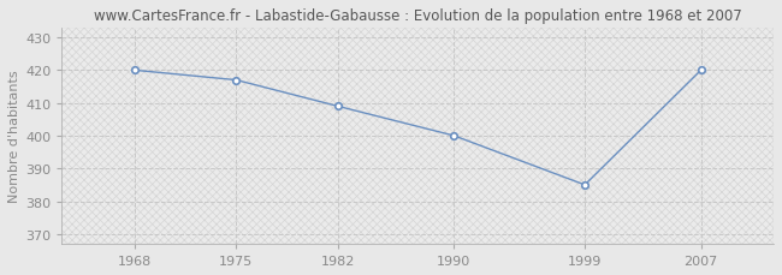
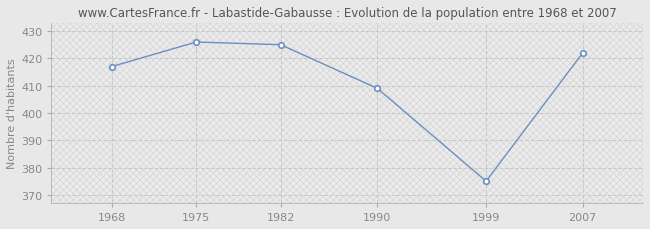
1968: 420 -> 417
1975: 417 -> 426
1982: 409 -> 425
1990: 400 -> 409
1999: 385 -> 375
2007: 420 -> 422
